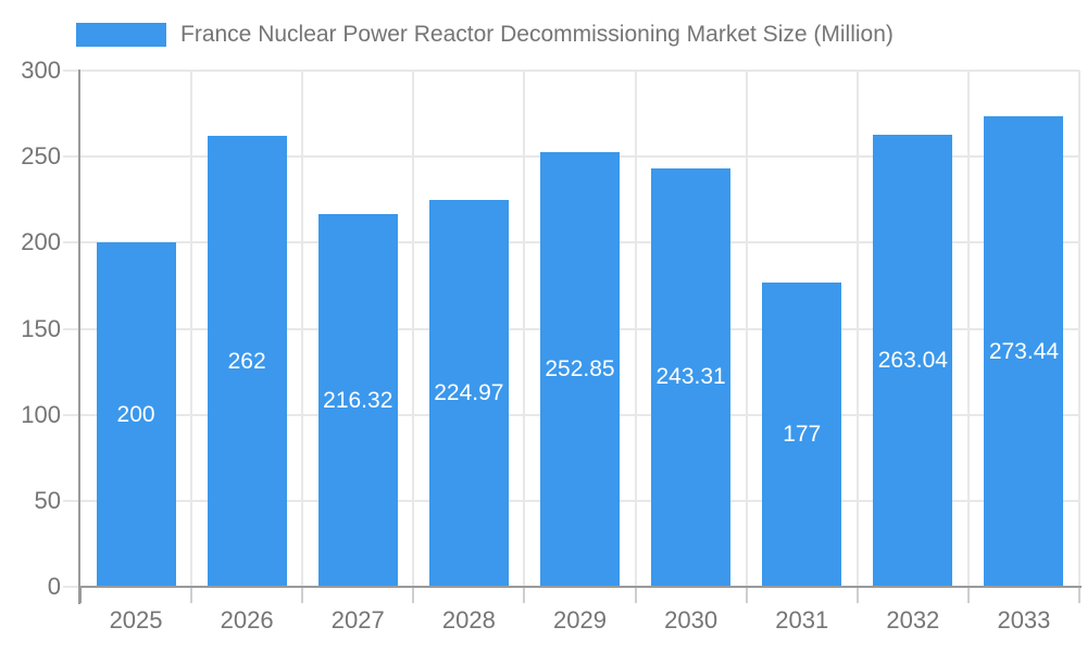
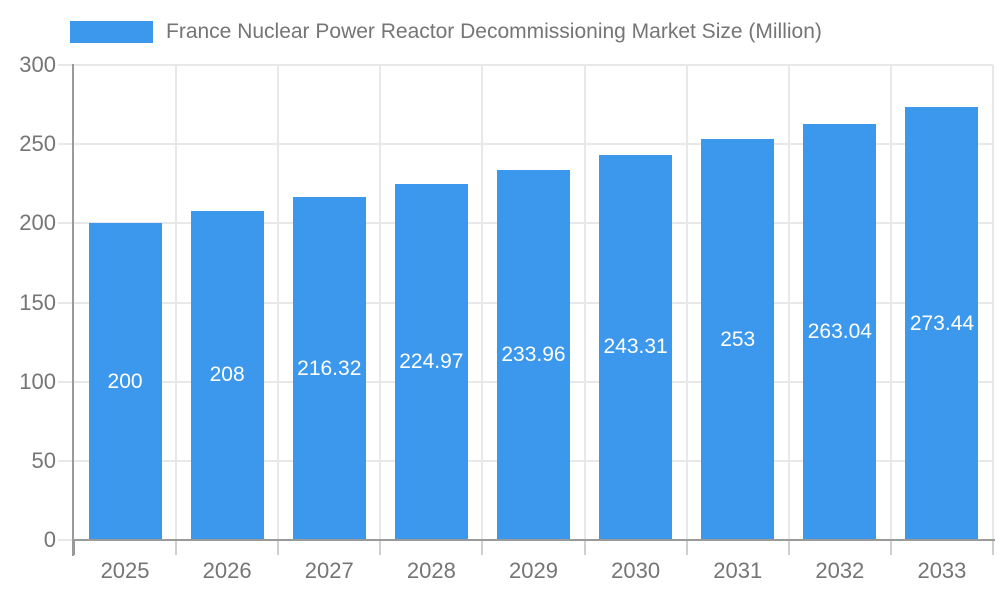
2026: 262 -> 208
2029: 252.85 -> 233.96
2031: 177 -> 253
